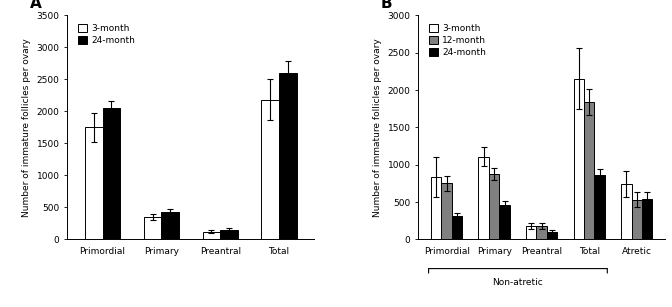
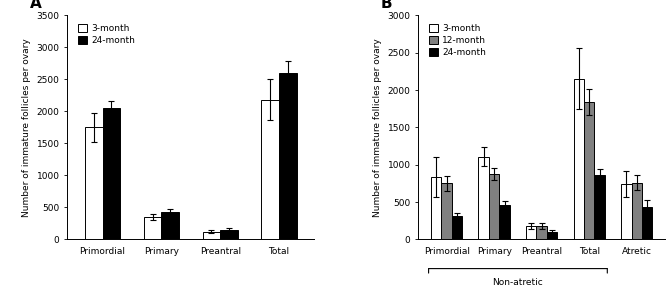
12-month/Atretic: 530 -> 760
24-month/Atretic: 540 -> 440
